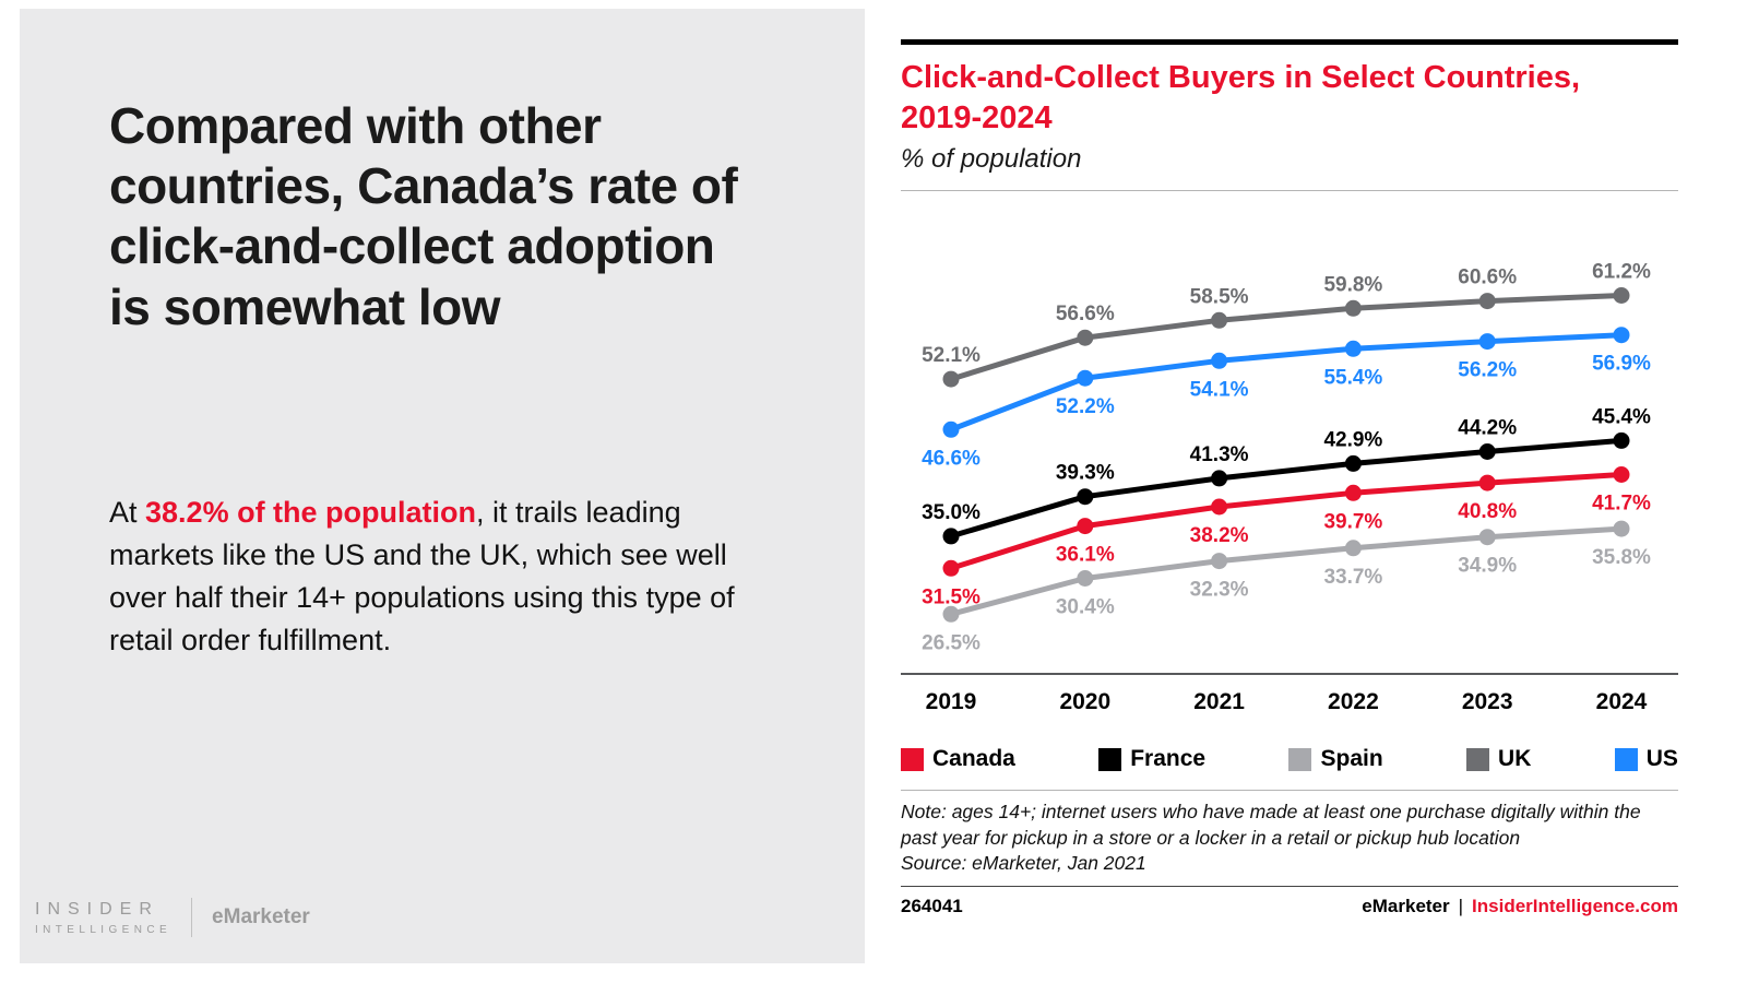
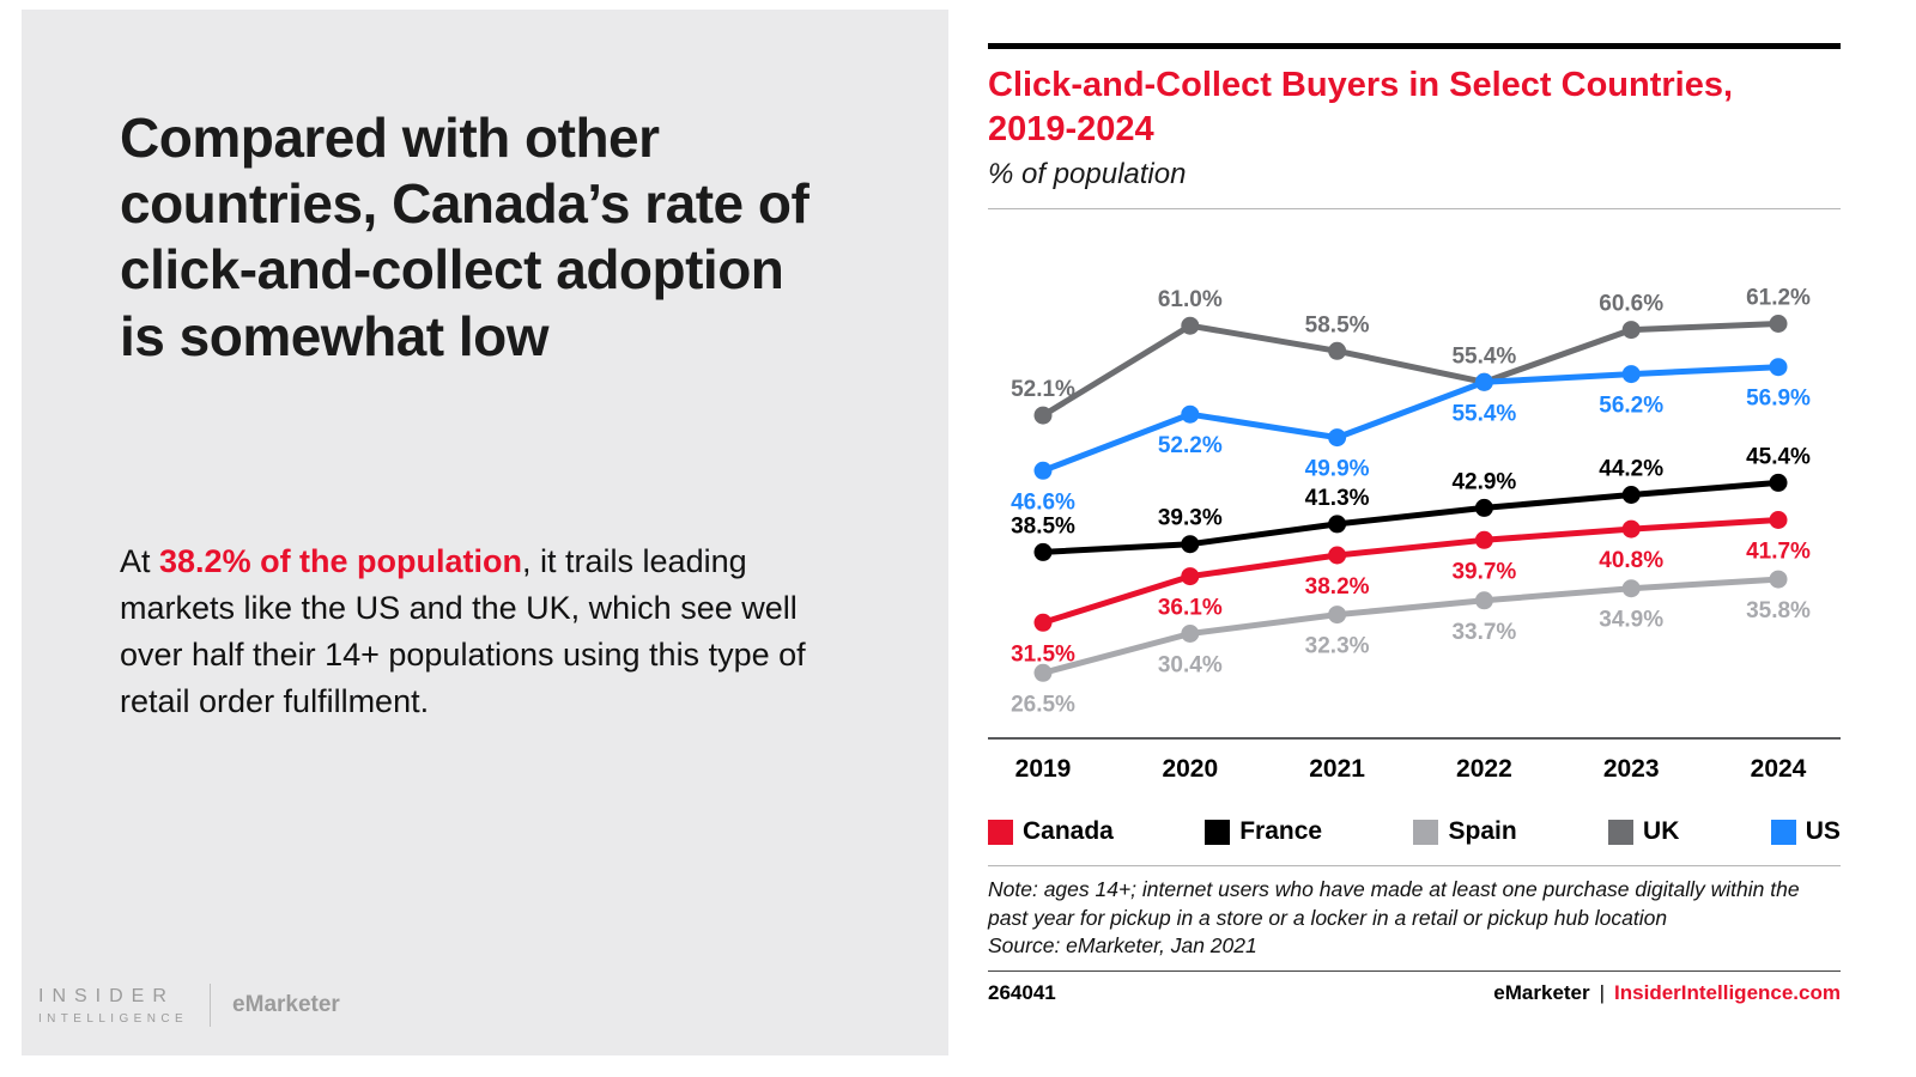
France/2019: 35.0% -> 38.5%
UK/2020: 56.6% -> 61.0%
US/2021: 54.1% -> 49.9%
UK/2022: 59.8% -> 55.4%
